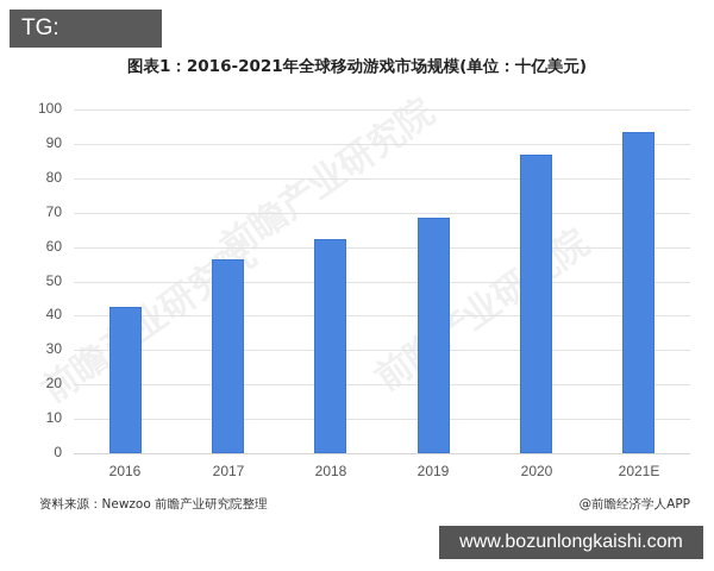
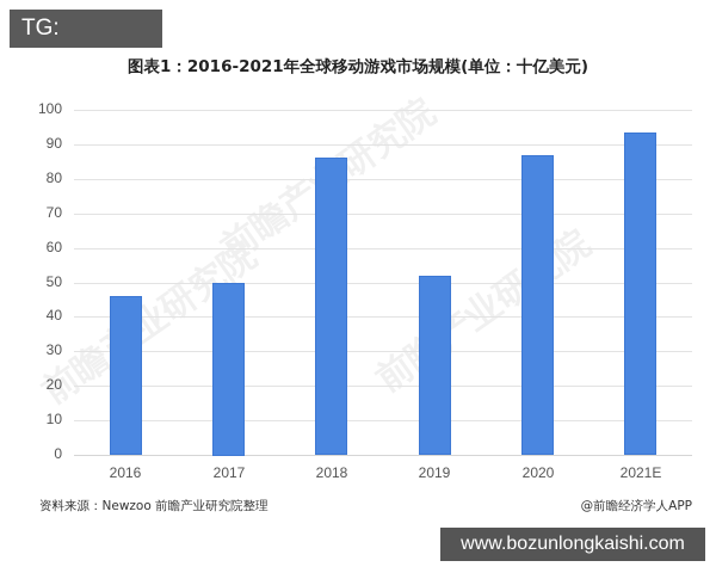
2016: 43 -> 46
2017: 56 -> 50
2018: 62 -> 86
2019: 68 -> 52
